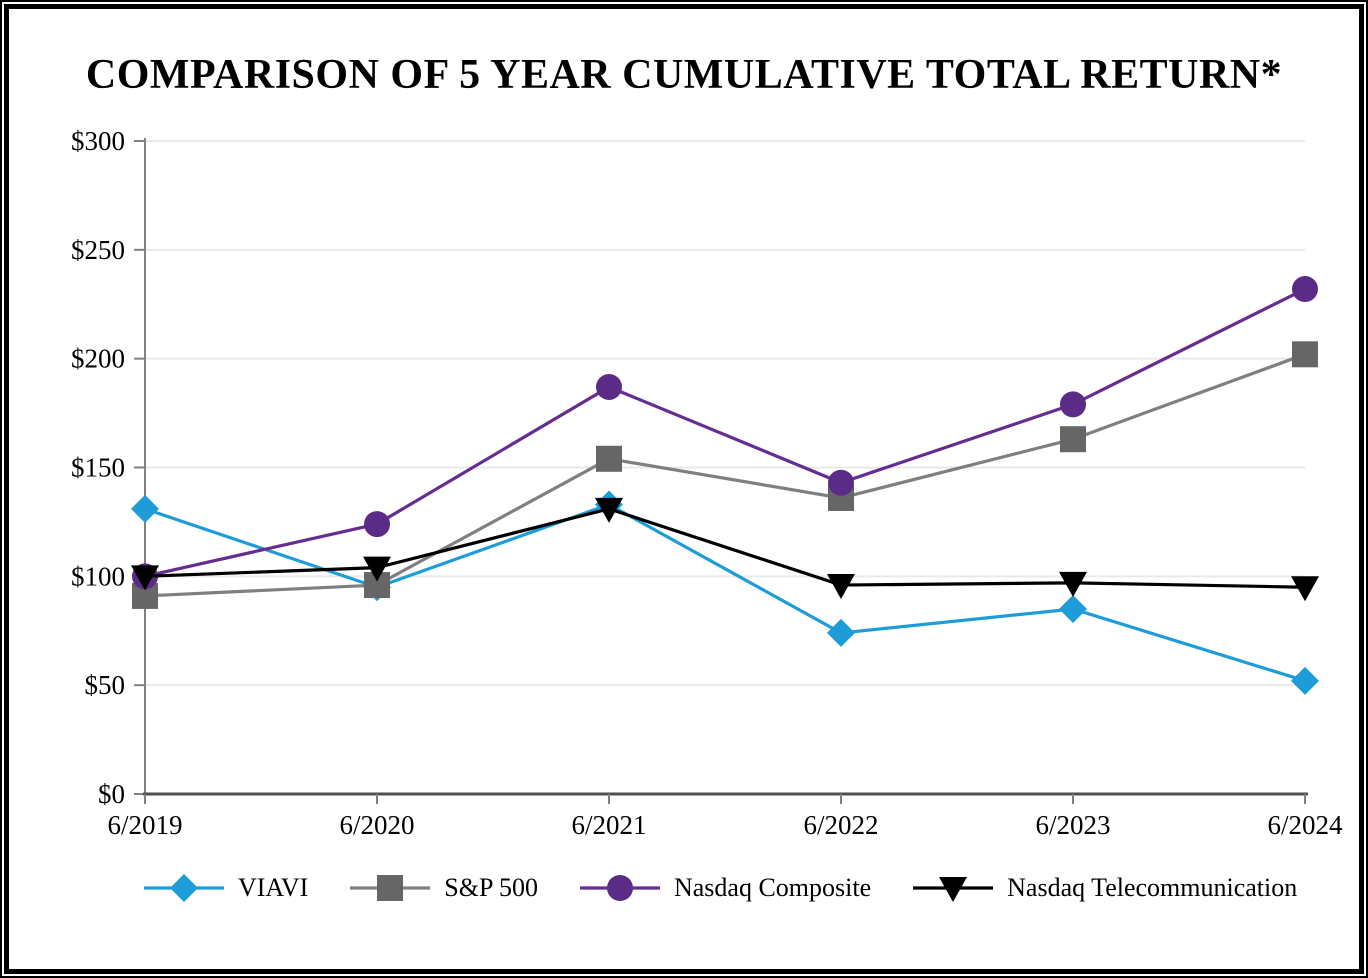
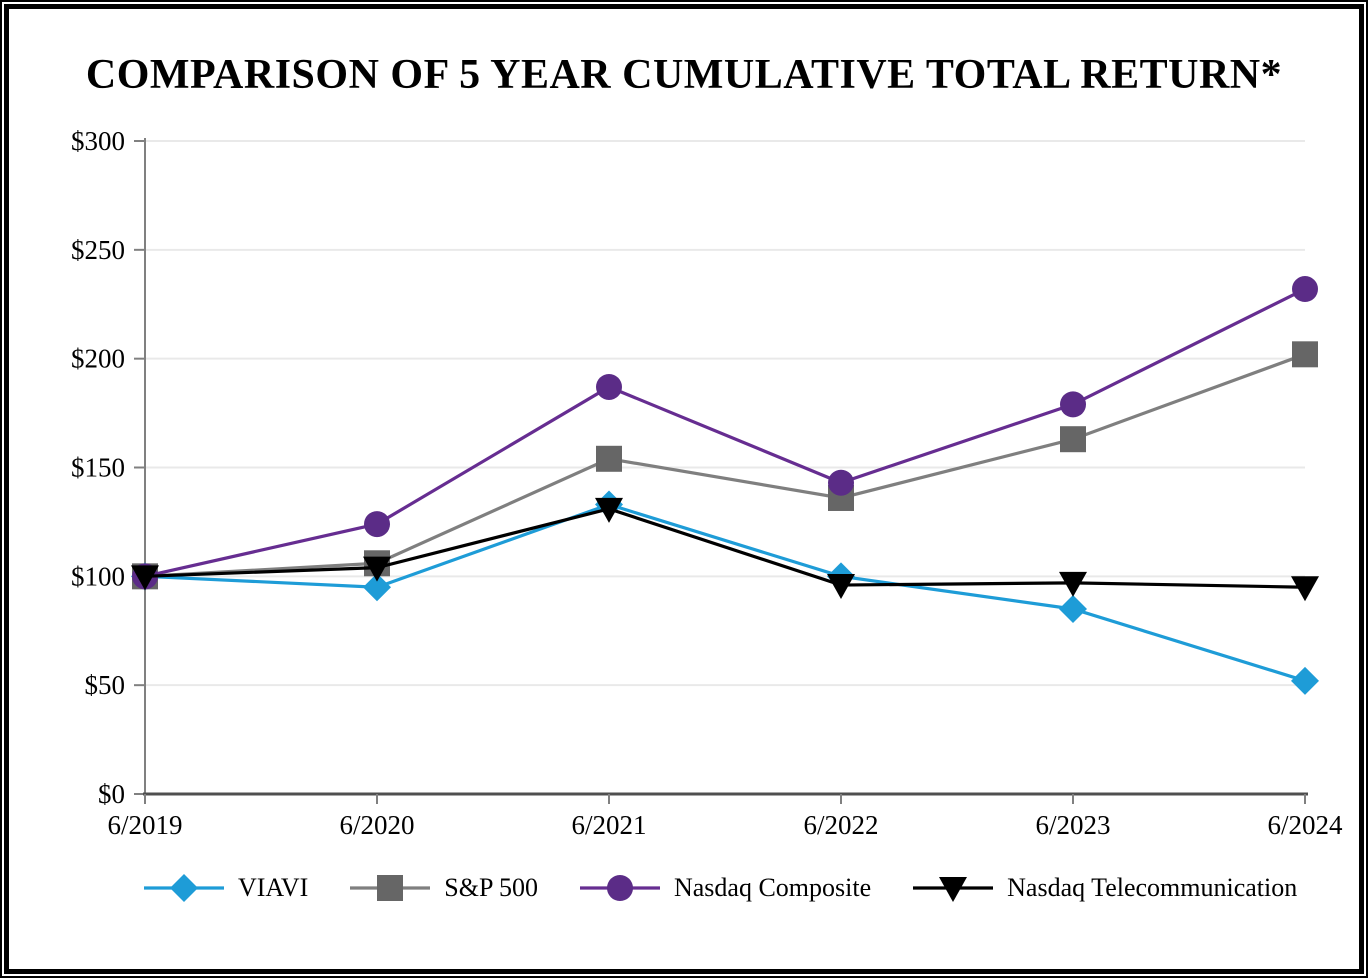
VIAVI/6/2019: $131 -> $100
S&P 500/6/2019: $91 -> $100
S&P 500/6/2020: $96 -> $106
VIAVI/6/2022: $74 -> $100
